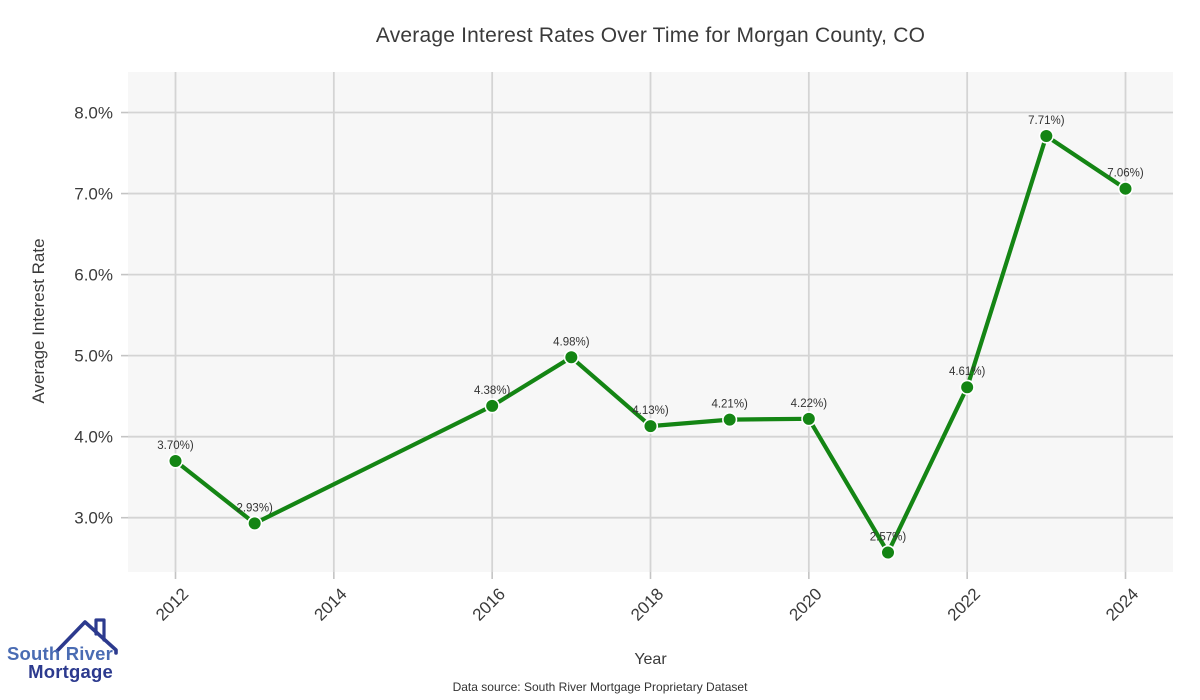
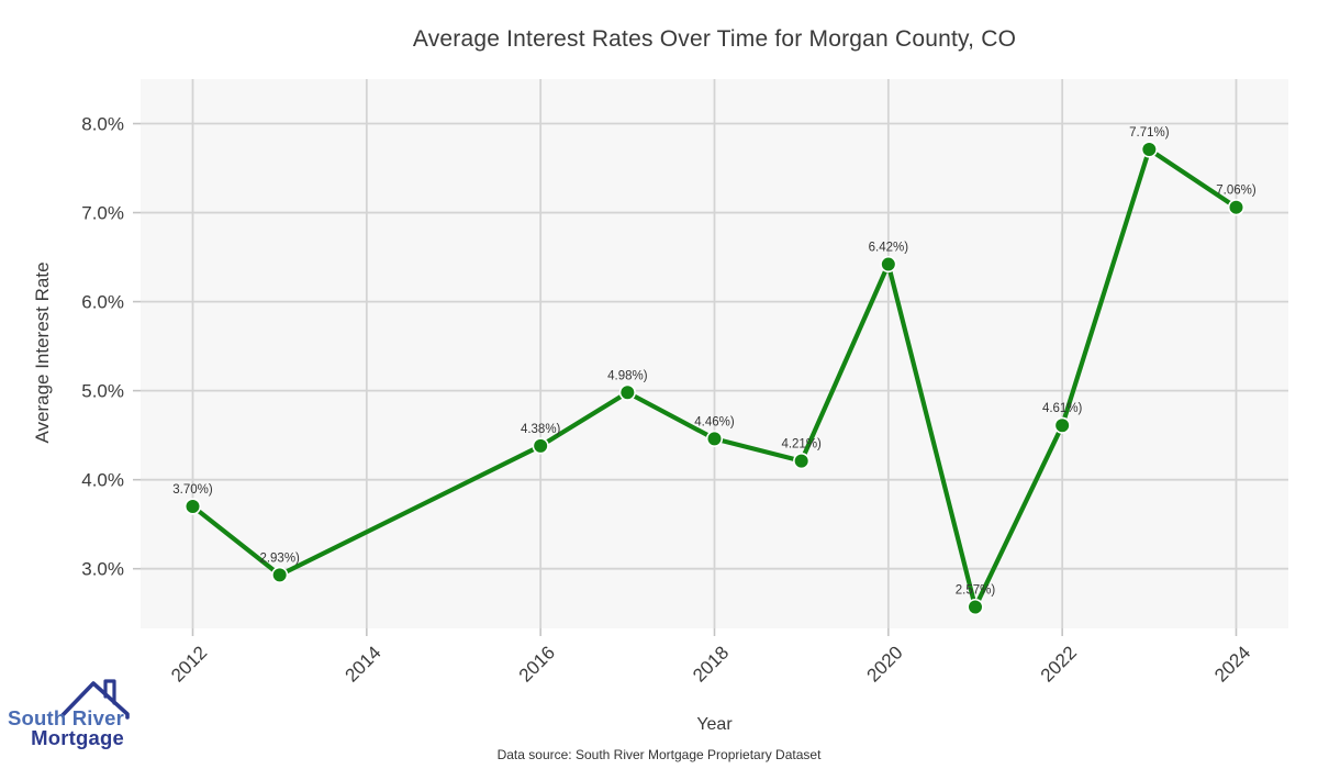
2018: 4.13% -> 4.46%
2020: 4.22% -> 6.42%
